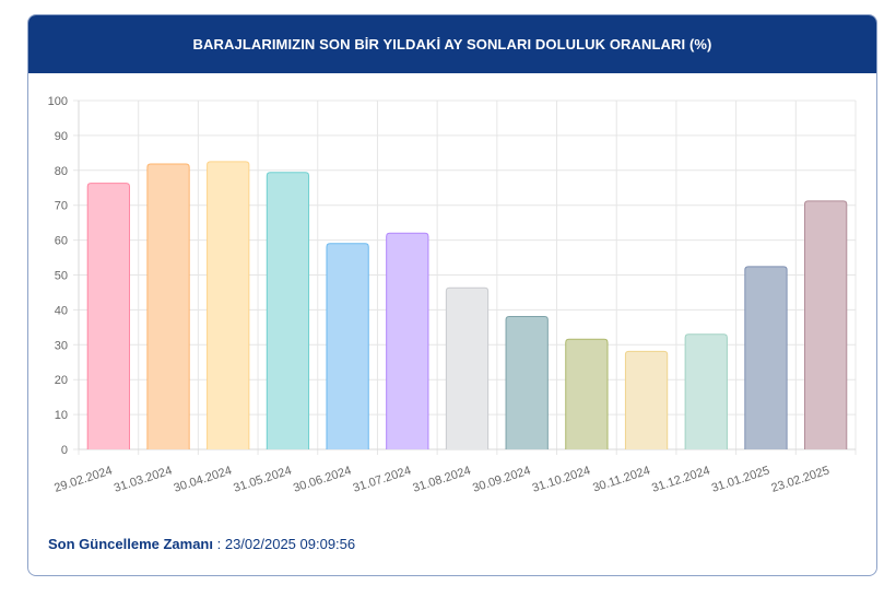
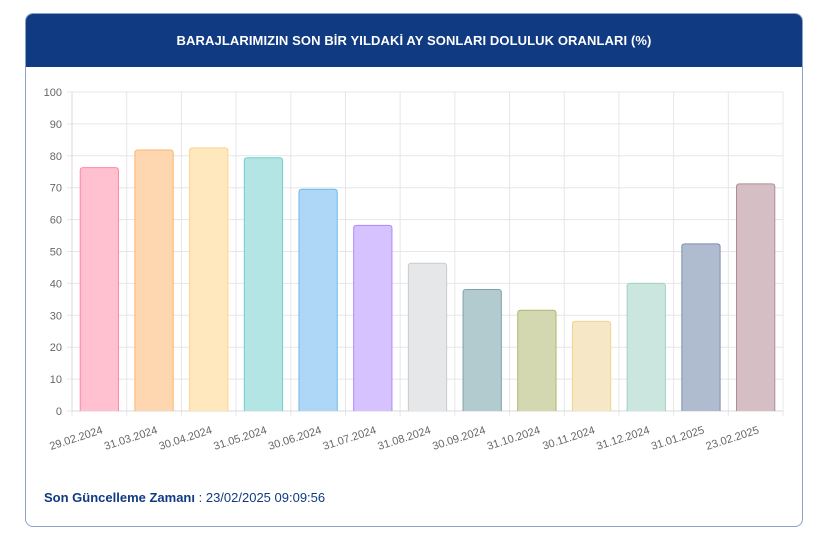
30.06.2024: 59 -> 70
31.07.2024: 62 -> 58
31.12.2024: 33 -> 40
